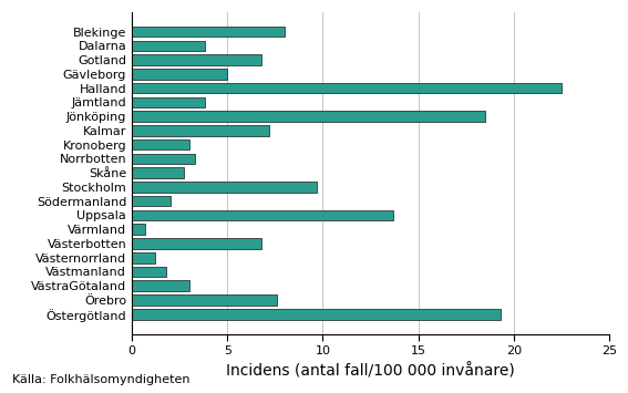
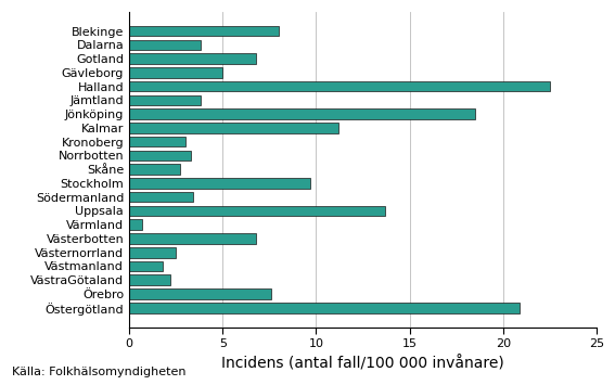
Kalmar: 7.2 -> 11.2
Södermanland: 2.0 -> 3.4
Västernorrland: 1.2 -> 2.5
VästraGötaland: 3.0 -> 2.2
Östergötland: 19.3 -> 20.9
